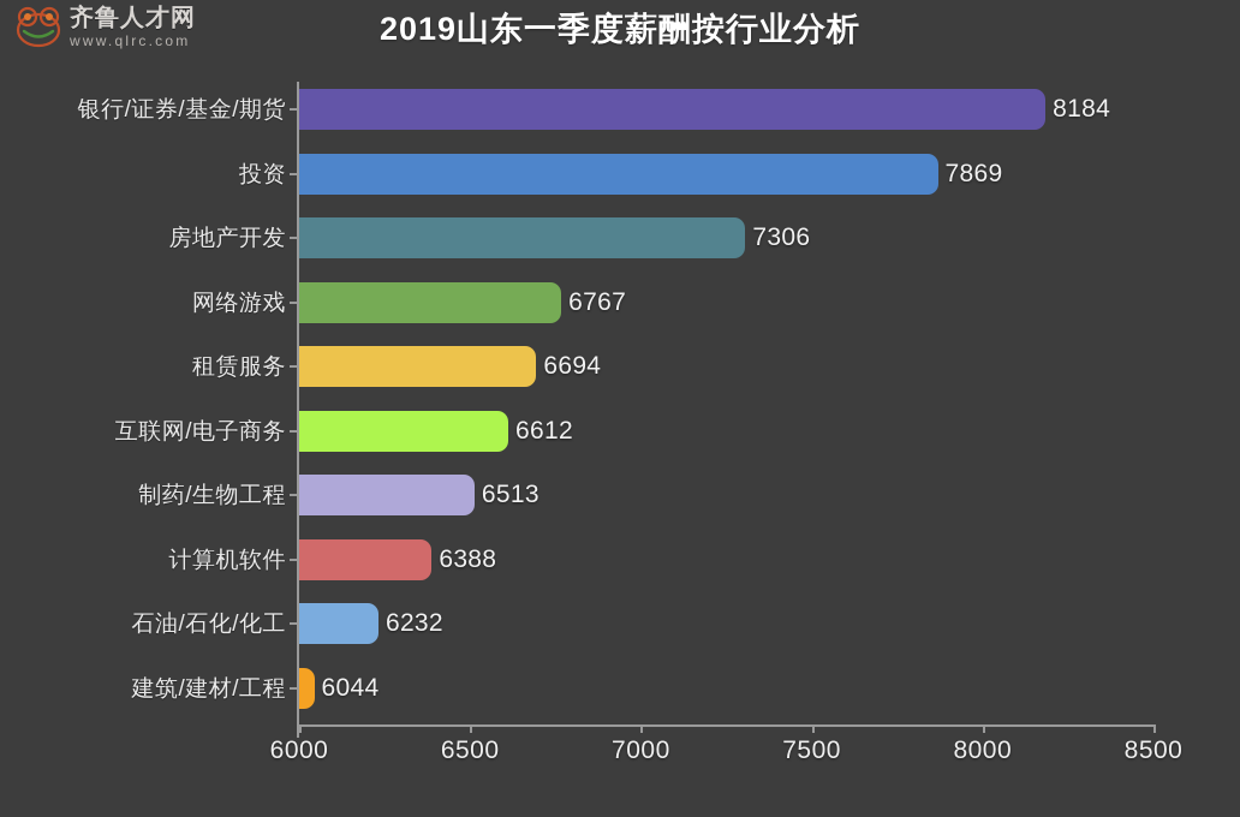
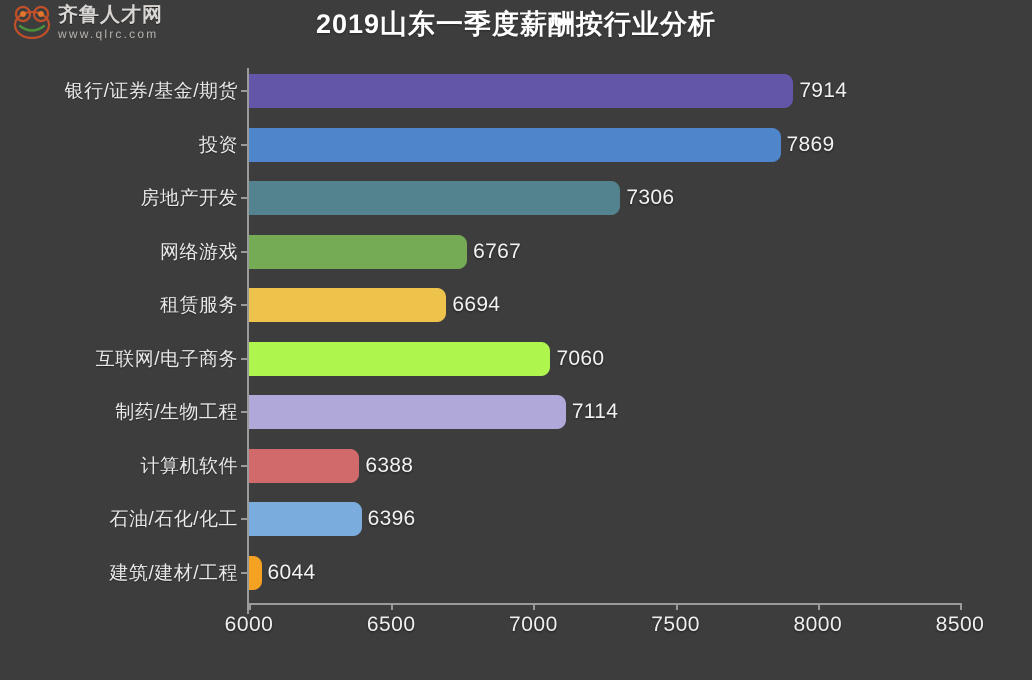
银行/证券/基金/期货: 8184 -> 7914
互联网/电子商务: 6612 -> 7060
制药/生物工程: 6513 -> 7114
石油/石化/化工: 6232 -> 6396
